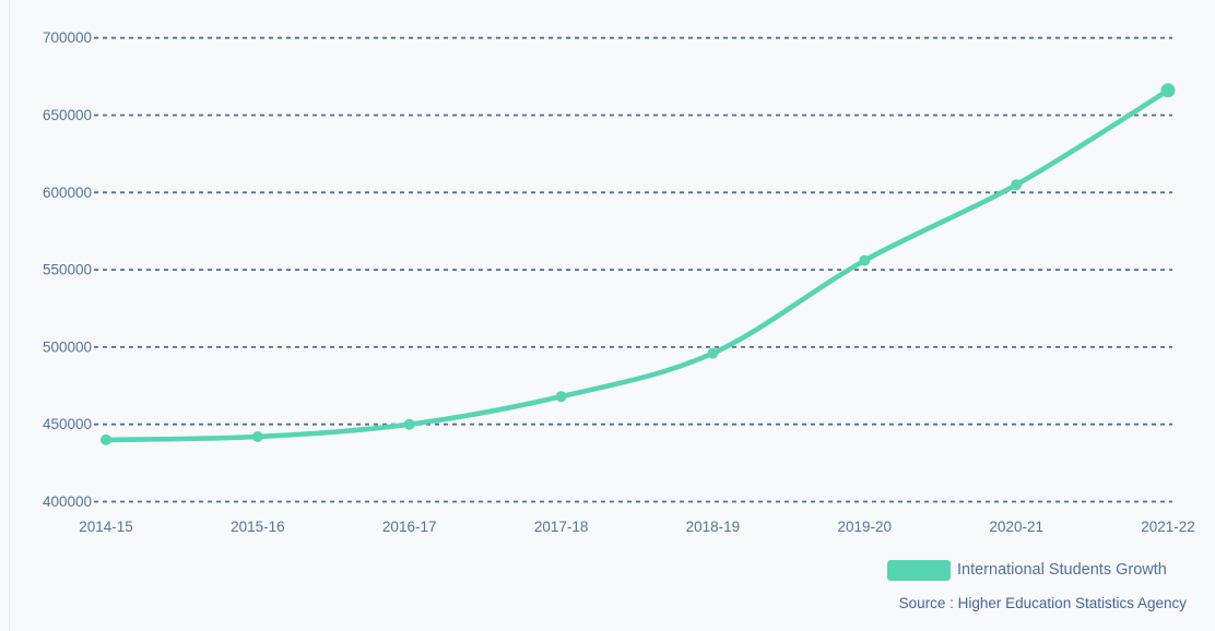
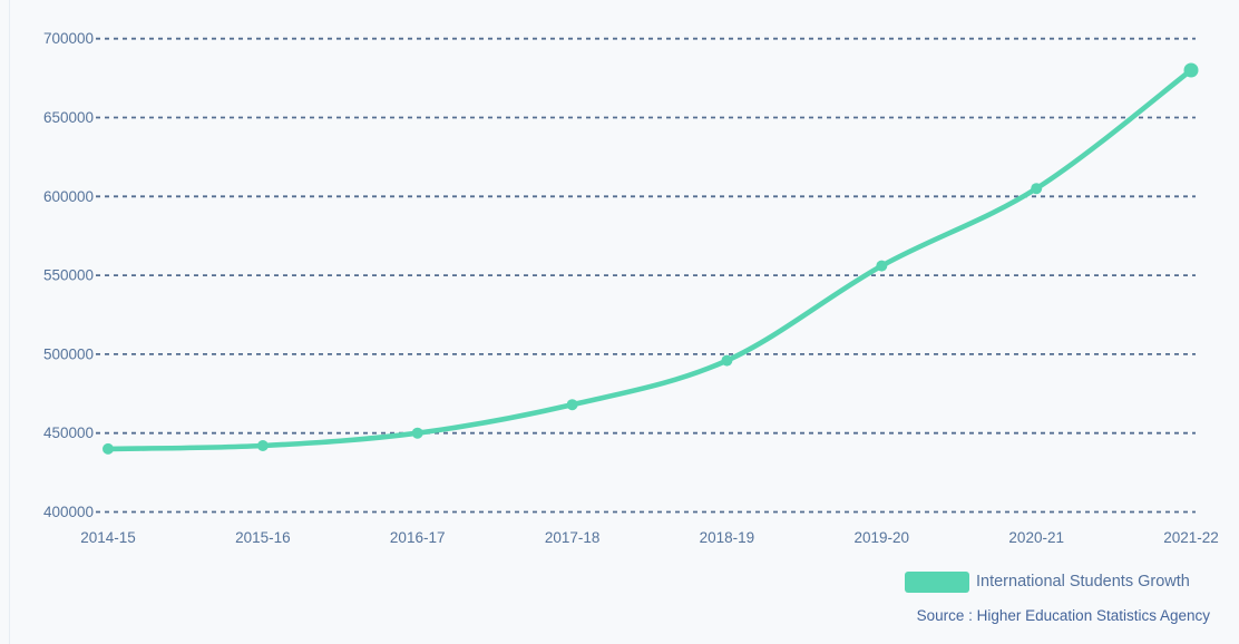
2021-22: 666000 -> 680000
